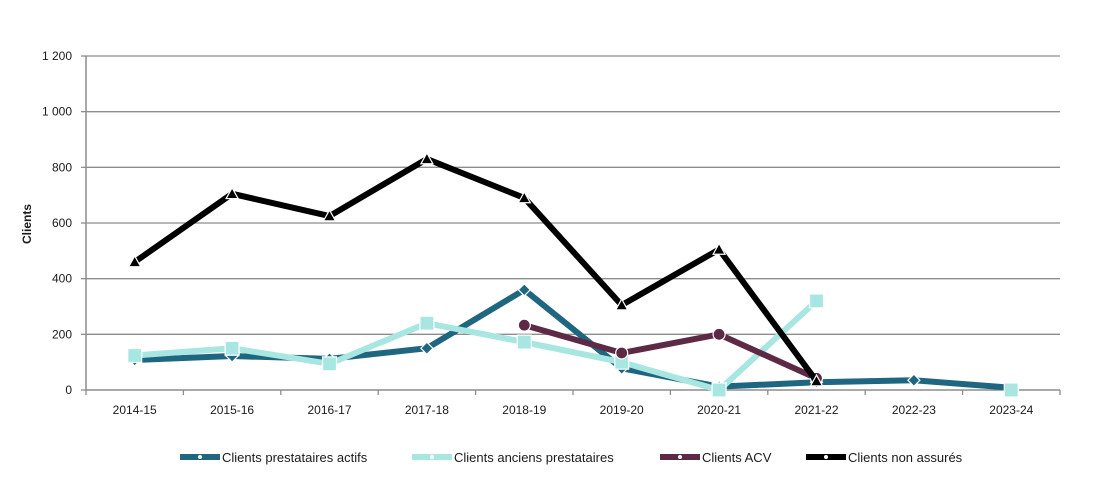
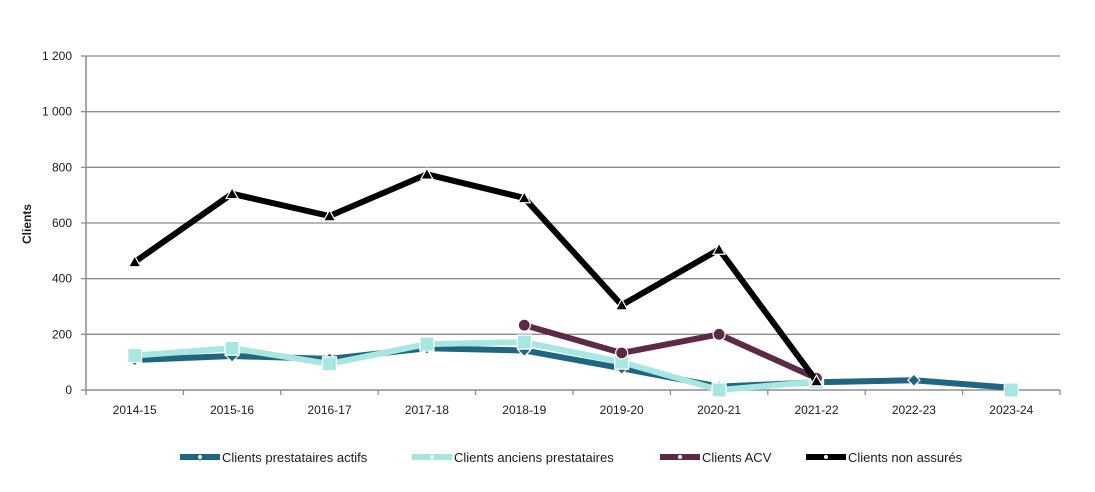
Clients anciens prestataires/2017-18: 240 -> 160
Clients non assurés/2017-18: 830 -> 780
Clients prestataires actifs/2018-19: 360 -> 140
Clients anciens prestataires/2021-22: 320 -> 30
